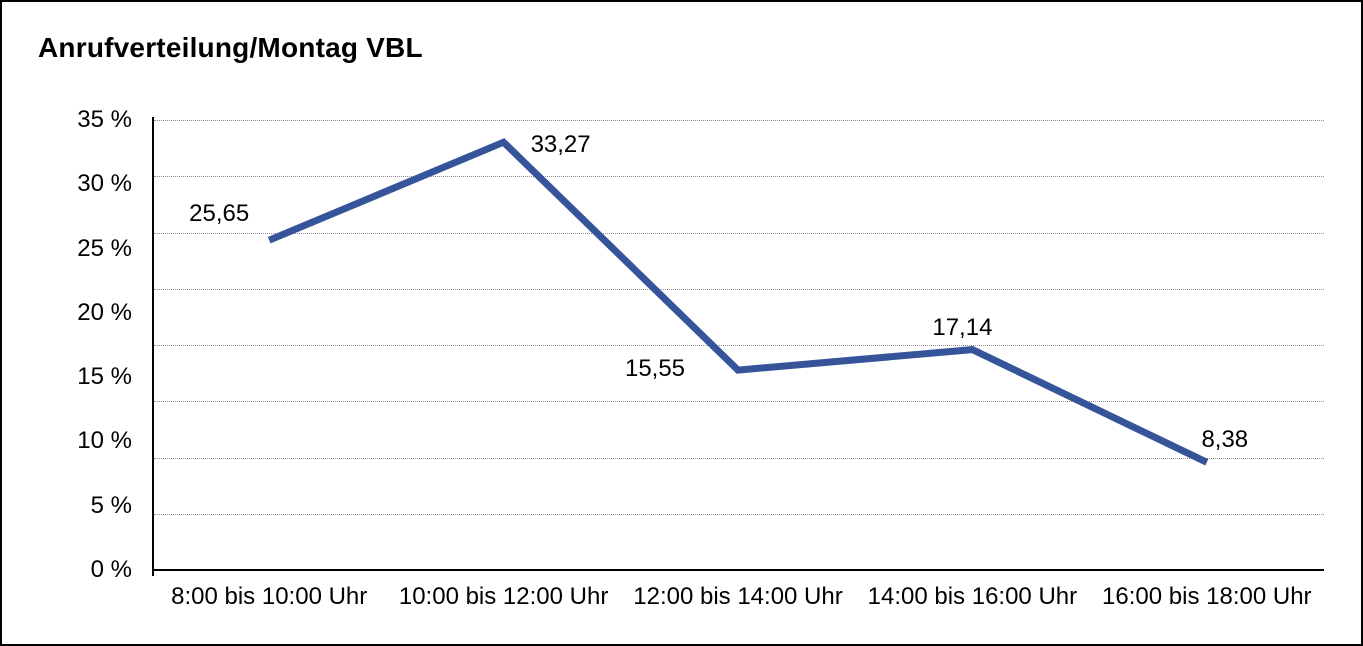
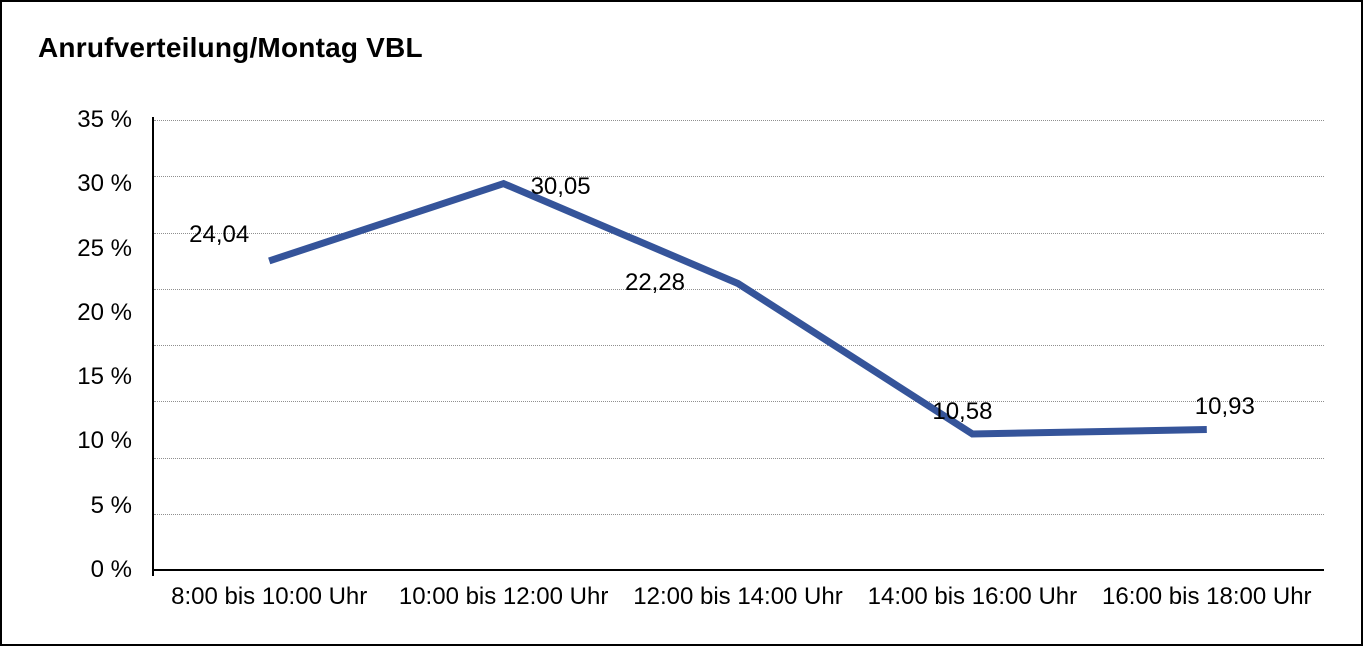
8:00 bis 10:00 Uhr: 25,65 -> 24,04
10:00 bis 12:00 Uhr: 33,27 -> 30,05
12:00 bis 14:00 Uhr: 15,55 -> 22,28
14:00 bis 16:00 Uhr: 17,14 -> 10,58
16:00 bis 18:00 Uhr: 8,38 -> 10,93
